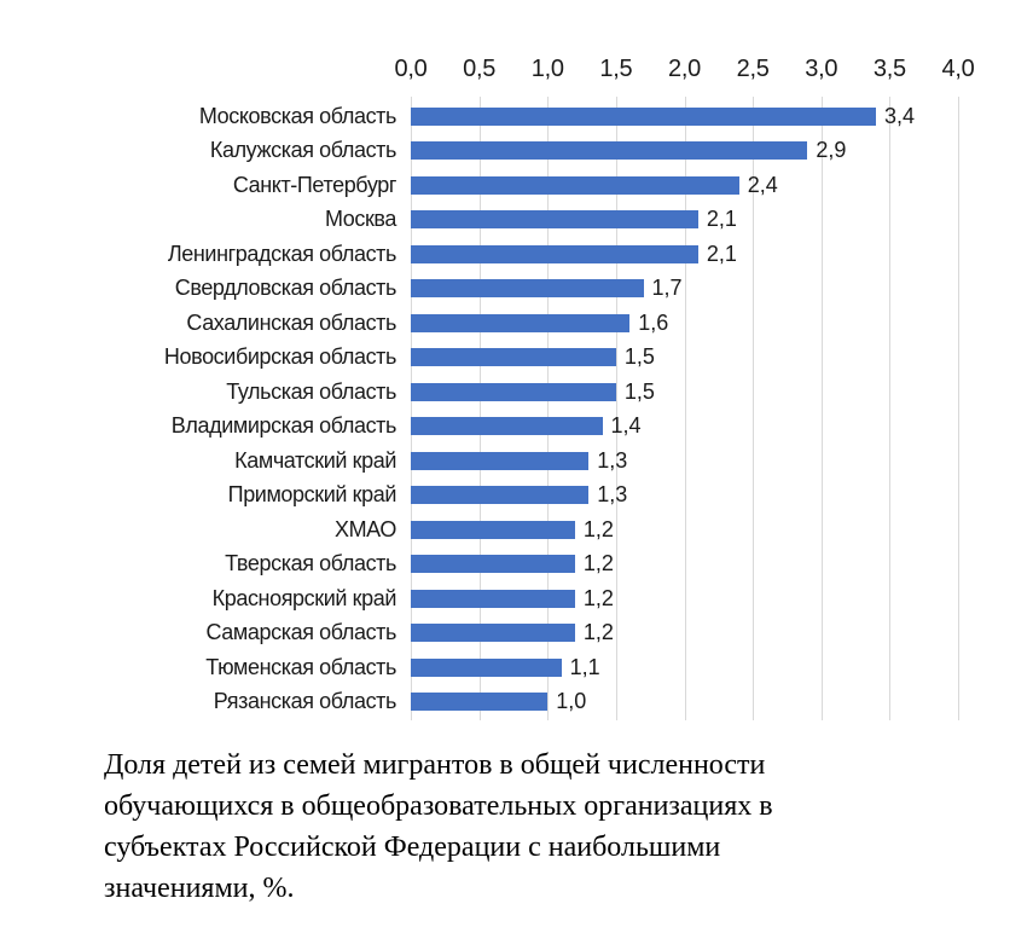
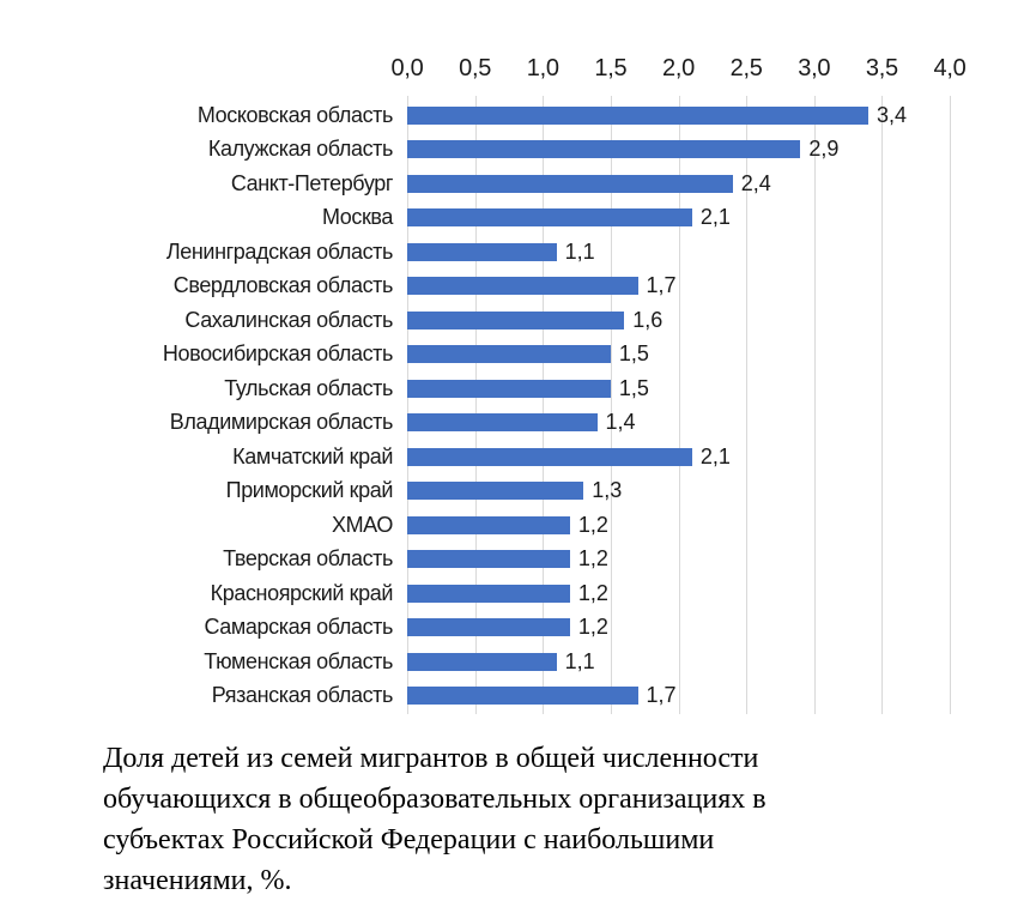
Ленинградская область: 2,1 -> 1,1
Камчатский край: 1,3 -> 2,1
Рязанская область: 1,0 -> 1,7
